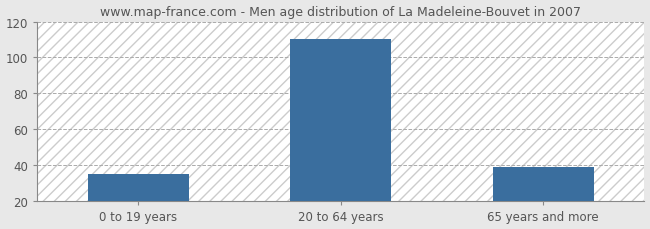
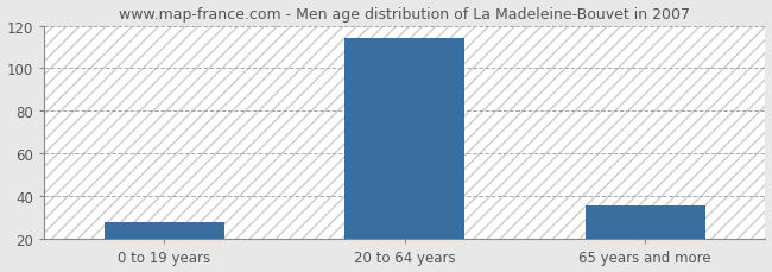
0 to 19 years: 35 -> 28
20 to 64 years: 110 -> 114
65 years and more: 39 -> 36
